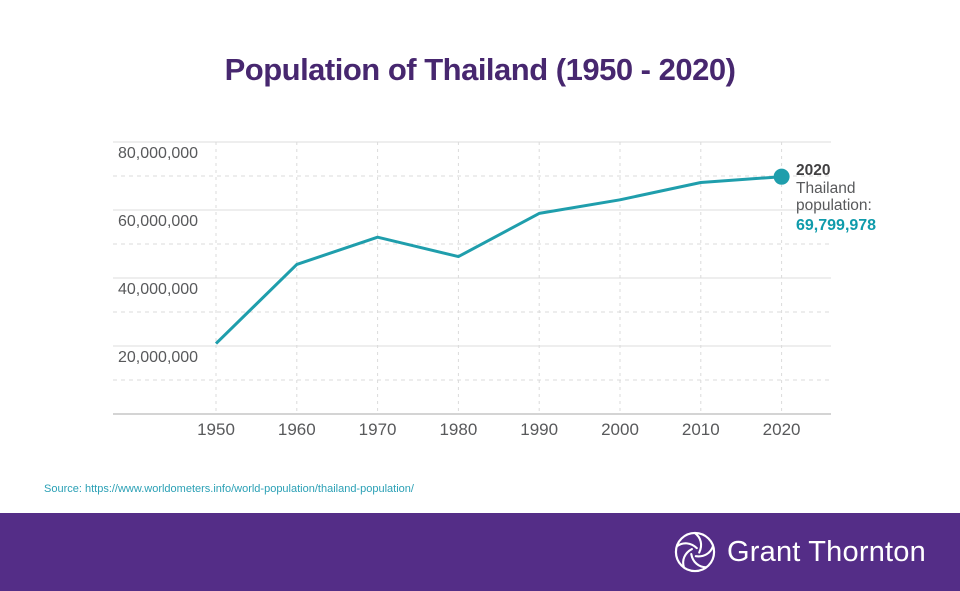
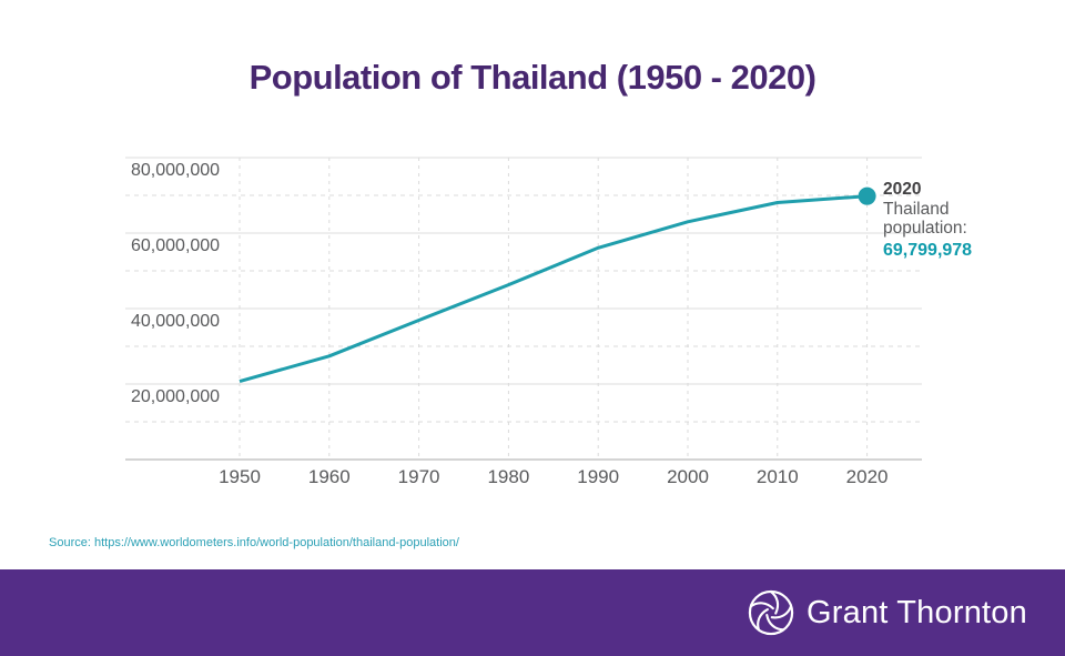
1960: 44000000 -> 27000000
1970: 52000000 -> 37000000
1990: 59000000 -> 56000000
